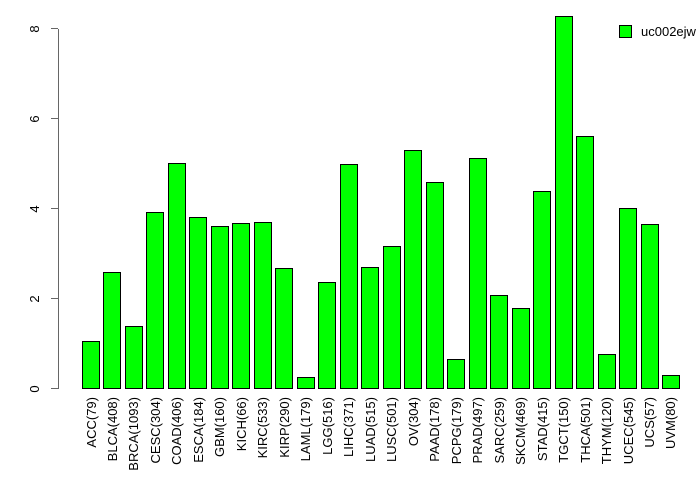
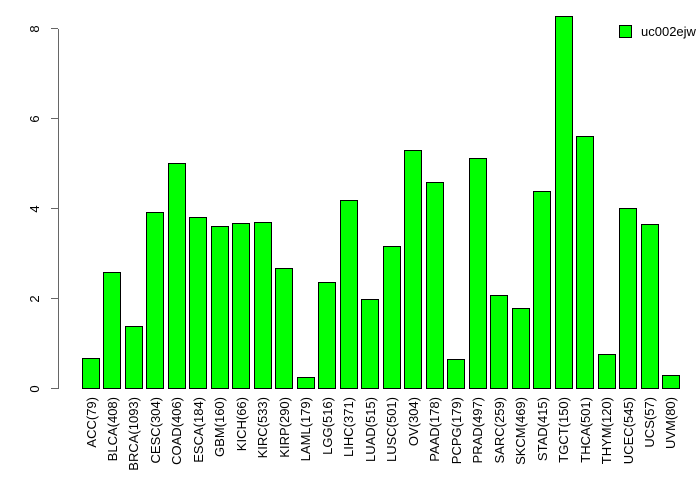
ACC(79): 1.1 -> 0.7
LIHC(371): 5.0 -> 4.2
LUAD(515): 2.7 -> 2.0
